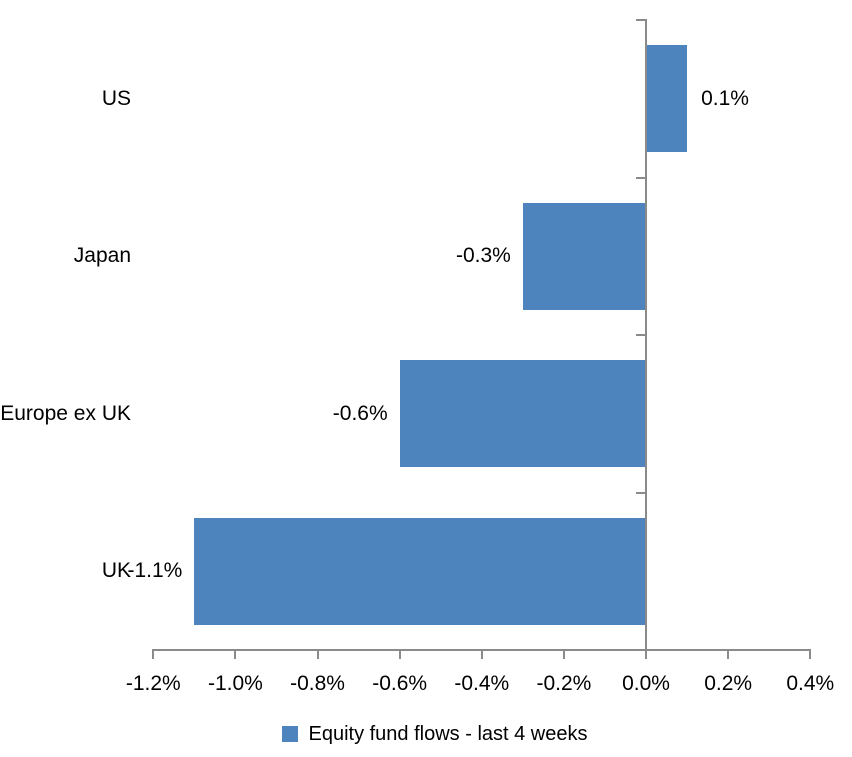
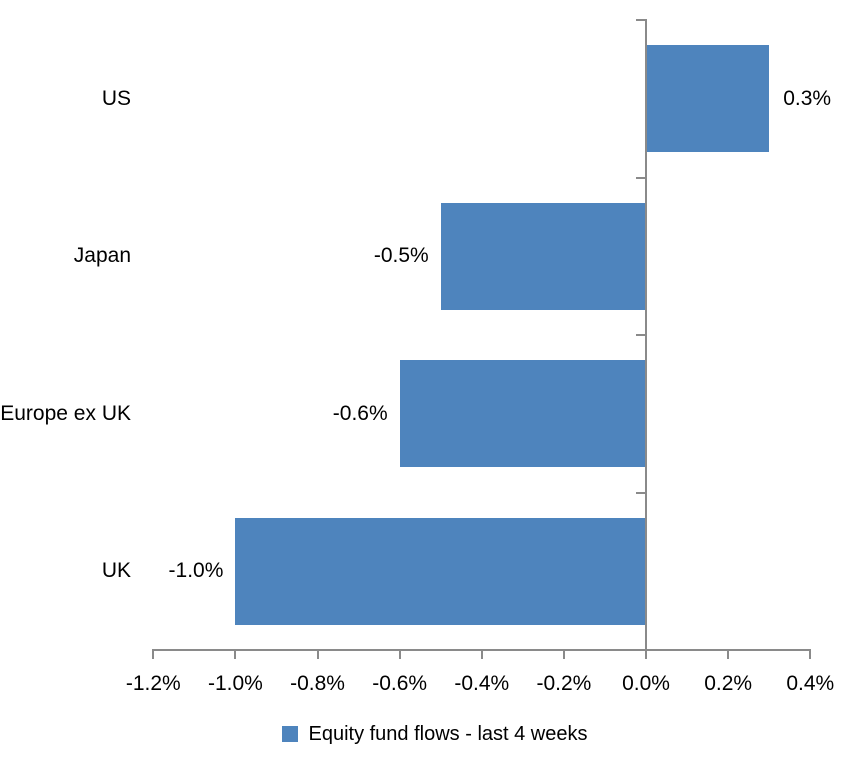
US: 0.1% -> 0.3%
Japan: -0.3% -> -0.5%
UK: -1.1% -> -1.0%
